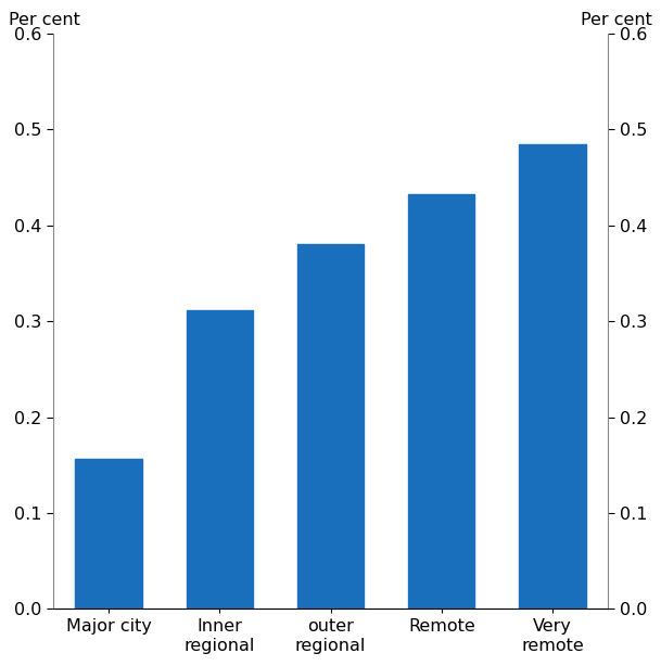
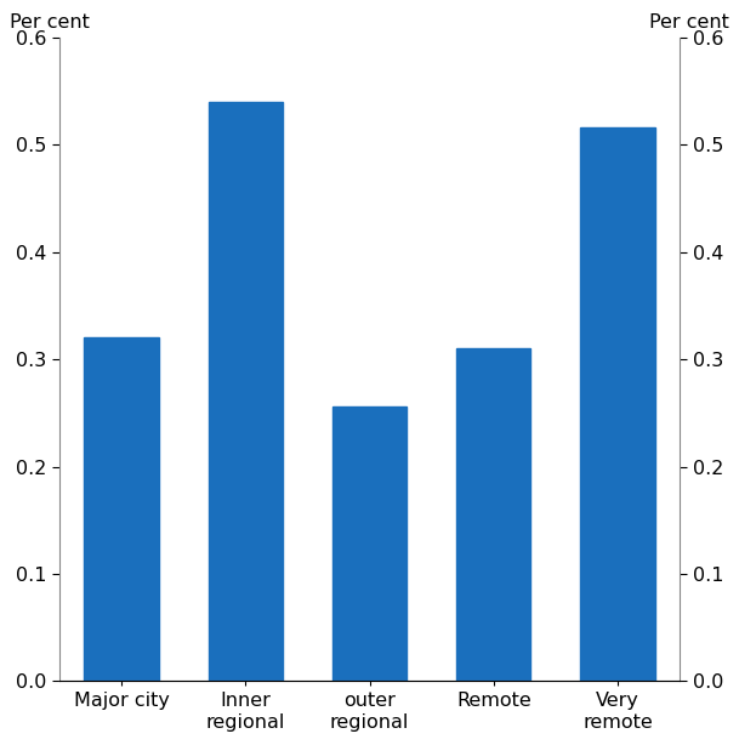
Major city: 0.157 -> 0.320
Inner regional: 0.312 -> 0.540
outer regional: 0.380 -> 0.256
Remote: 0.433 -> 0.310
Very remote: 0.484 -> 0.516
